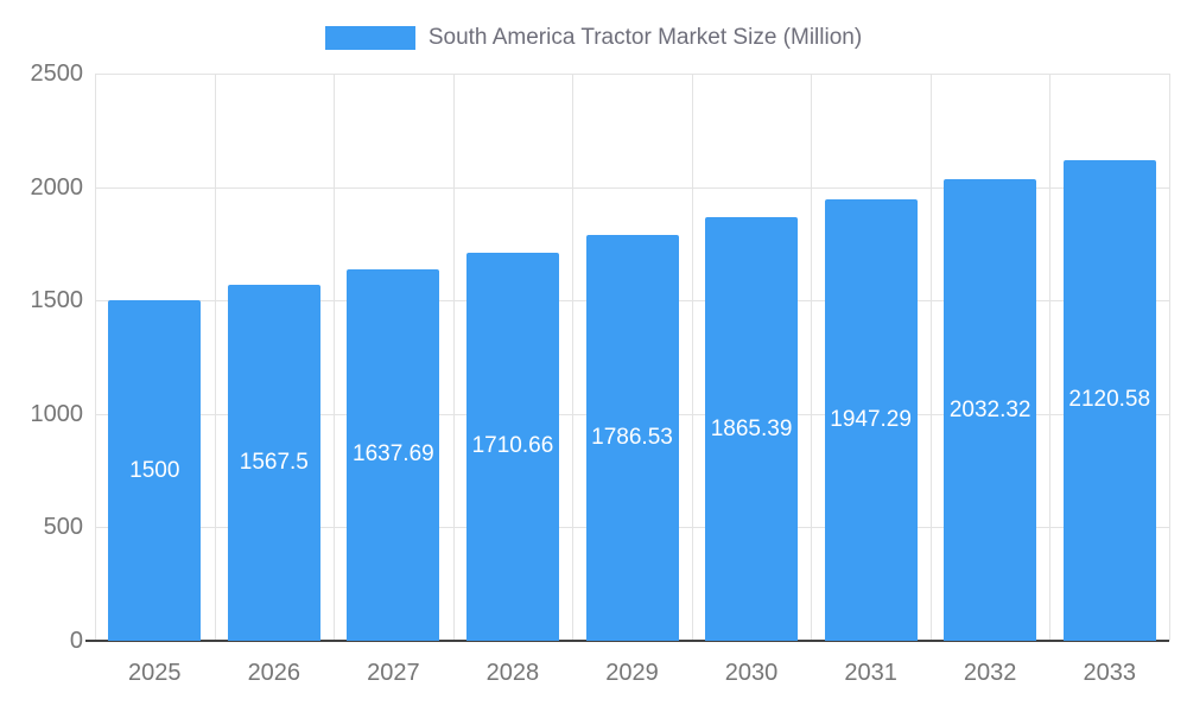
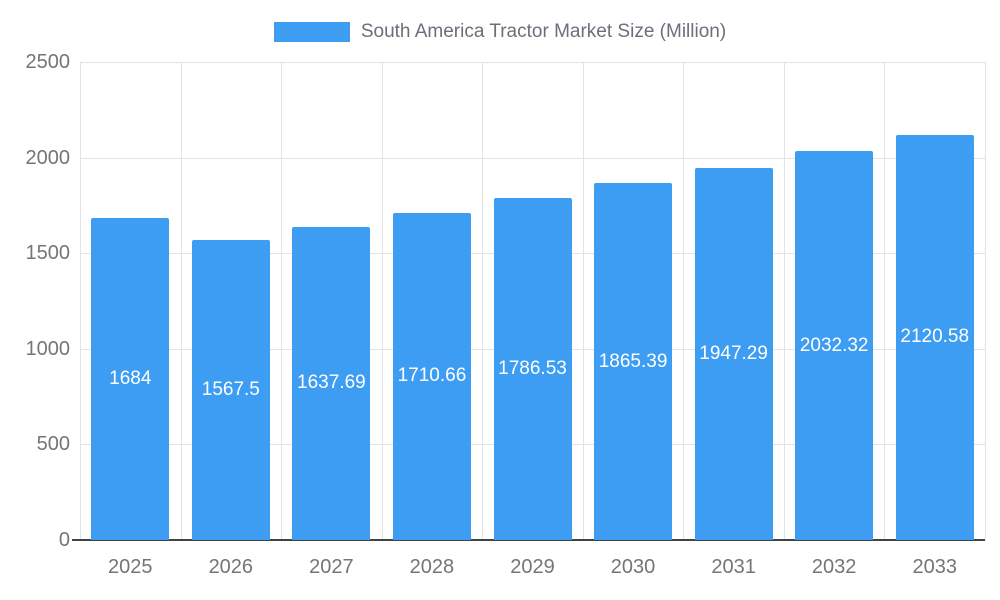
2025: 1500 -> 1684
